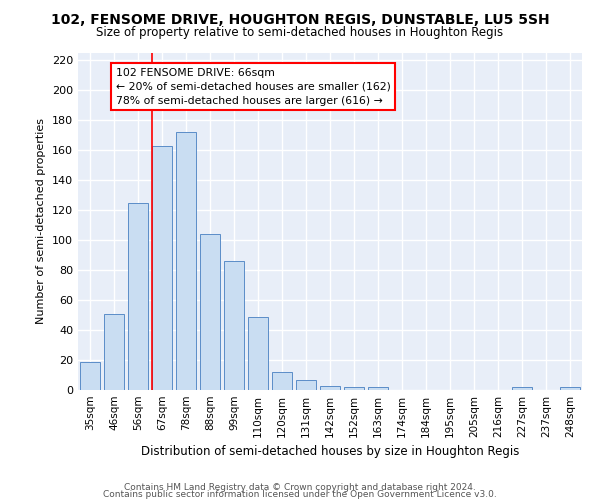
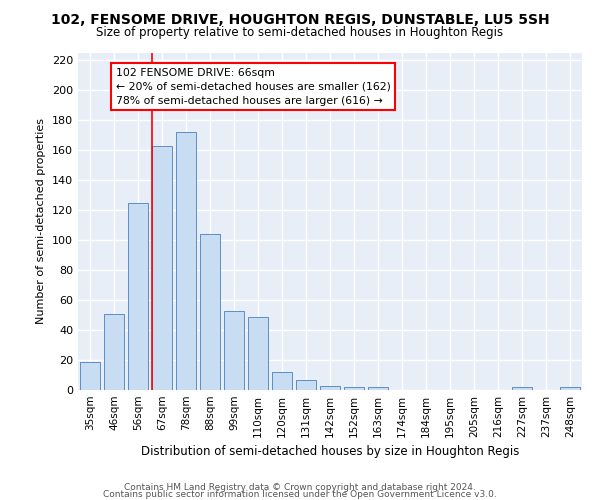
99sqm: 86 -> 53
